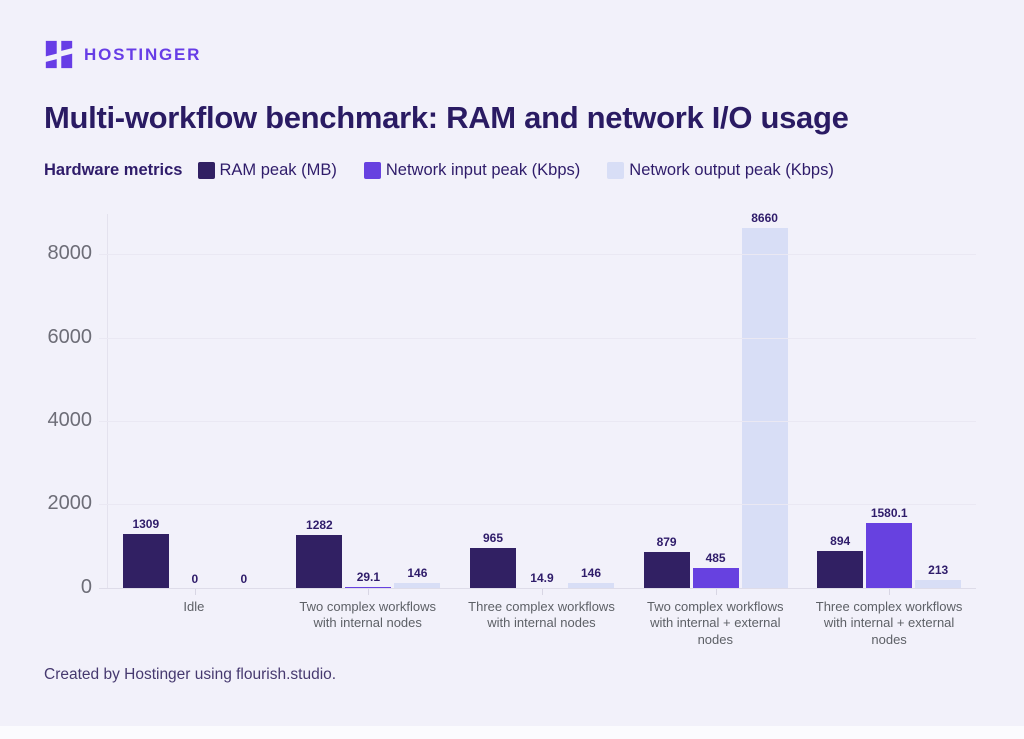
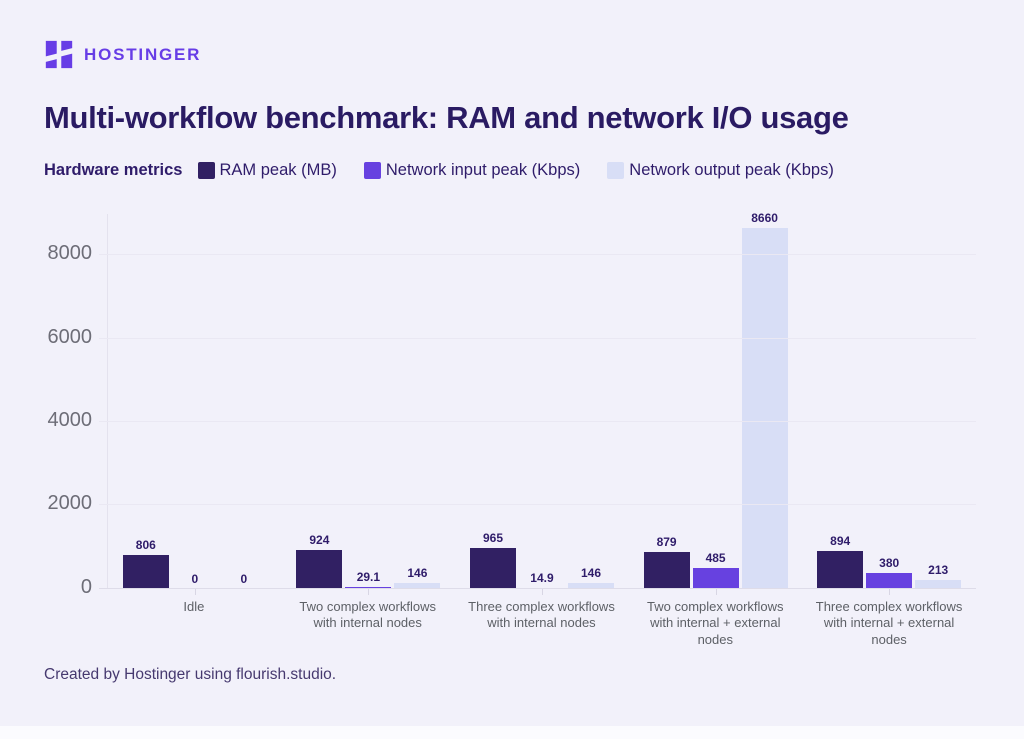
RAM peak (MB)/Idle: 1309 -> 806
RAM peak (MB)/Two complex workflows with internal nodes: 1282 -> 924
Network input peak (Kbps)/Three complex workflows with internal + external nodes: 1580.1 -> 380
